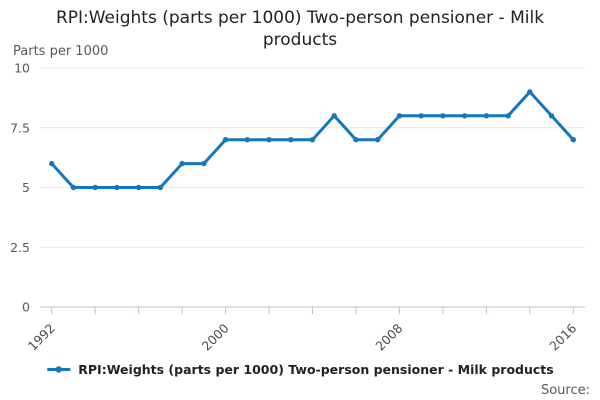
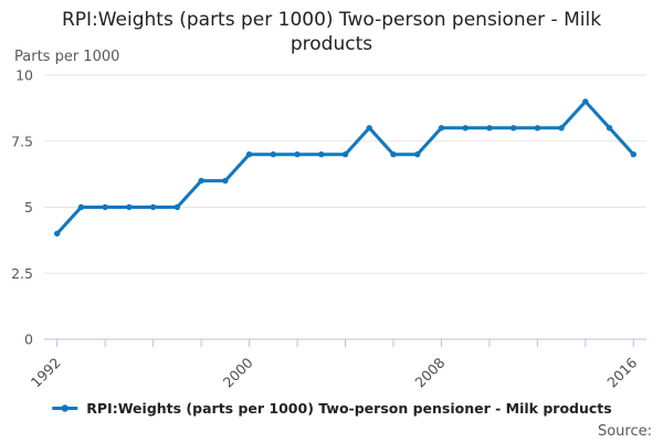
1992: 6 -> 4
